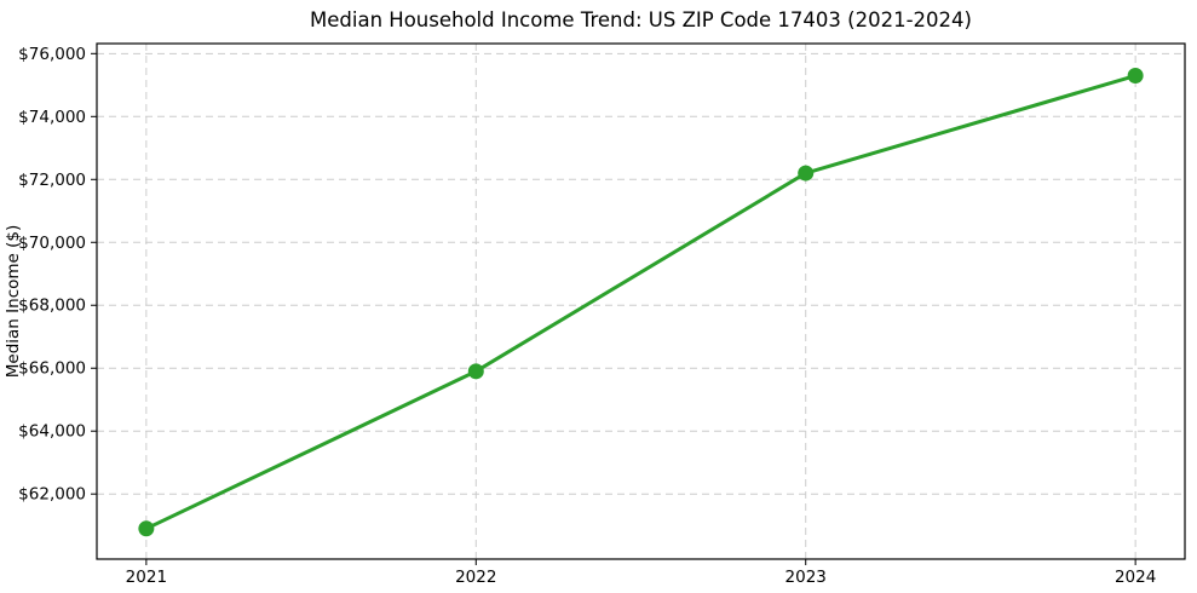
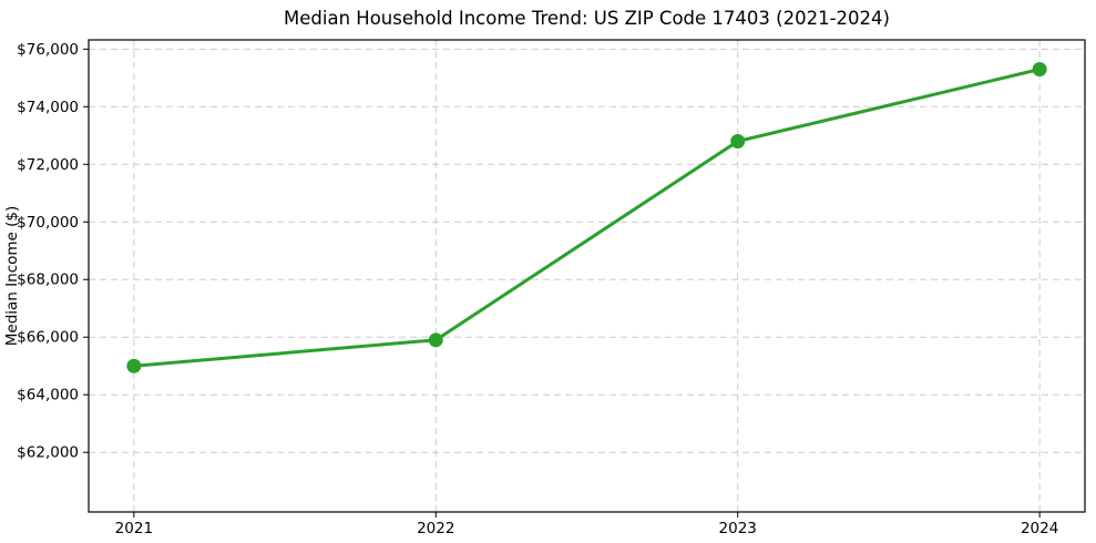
2021: $60900 -> $65000
2023: $72200 -> $72800
